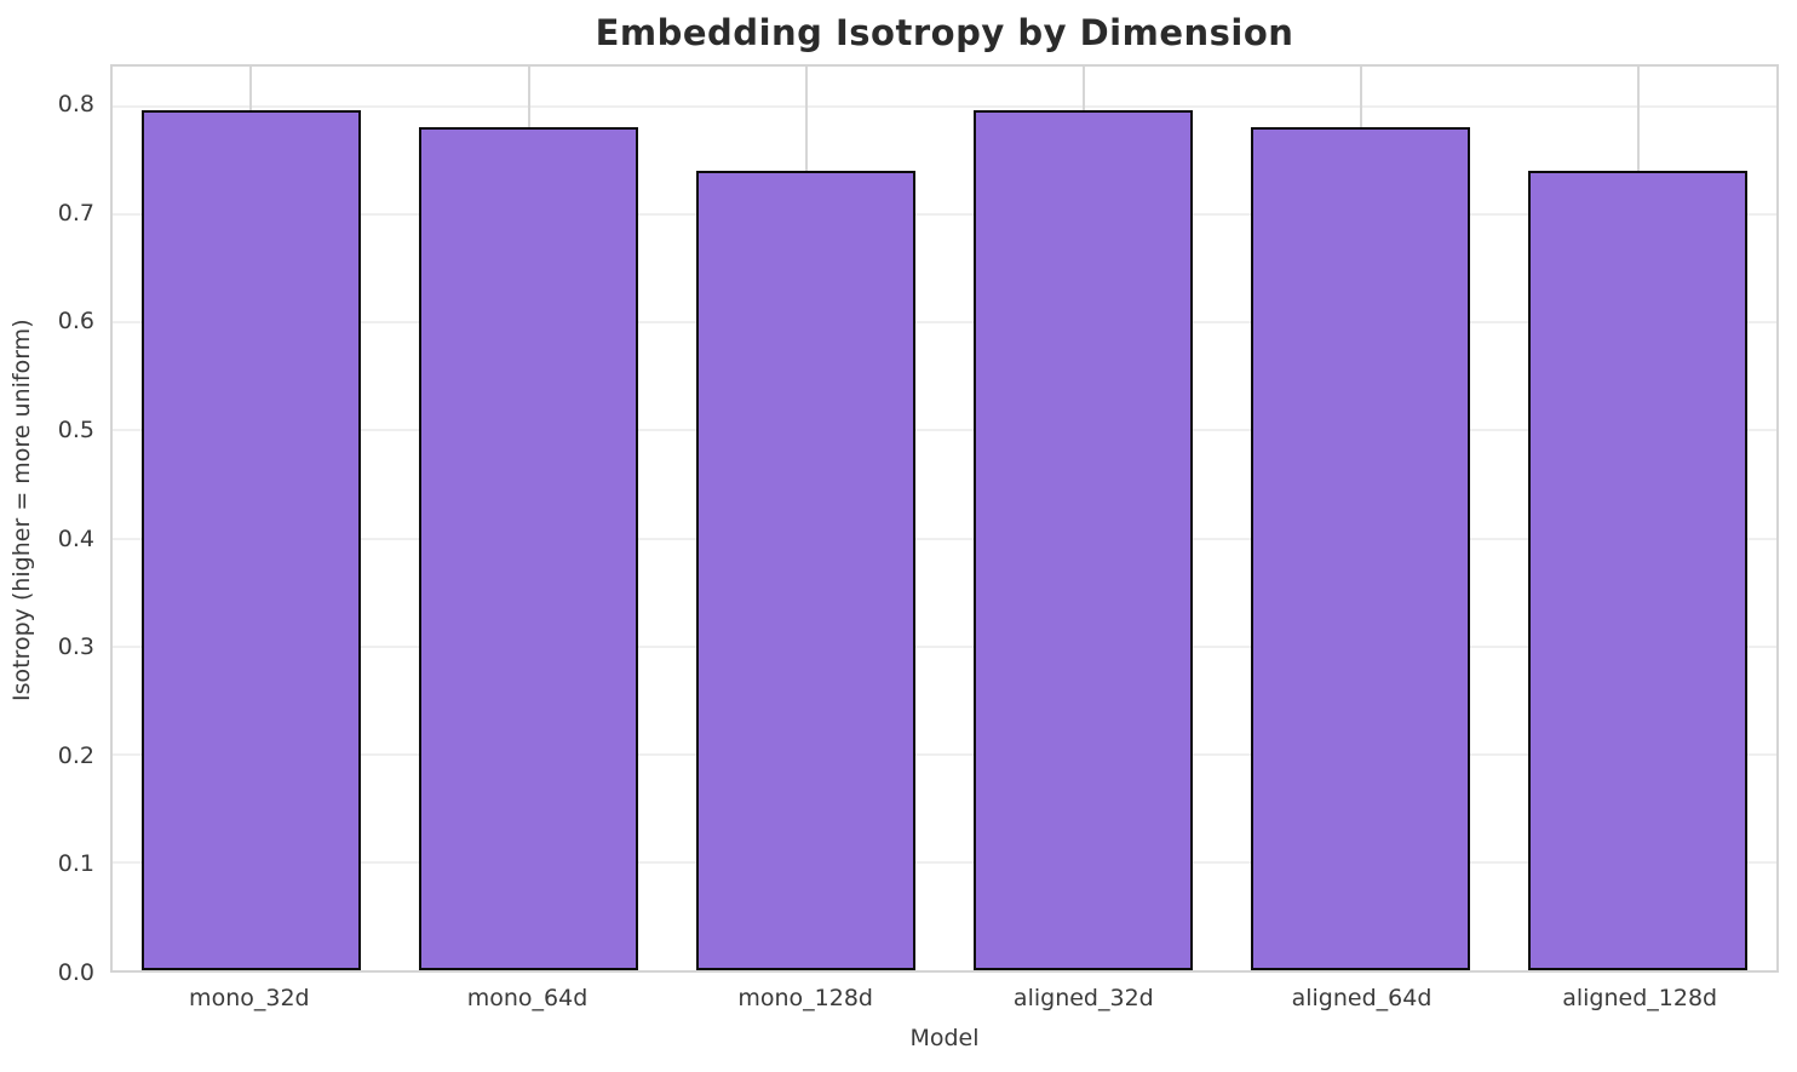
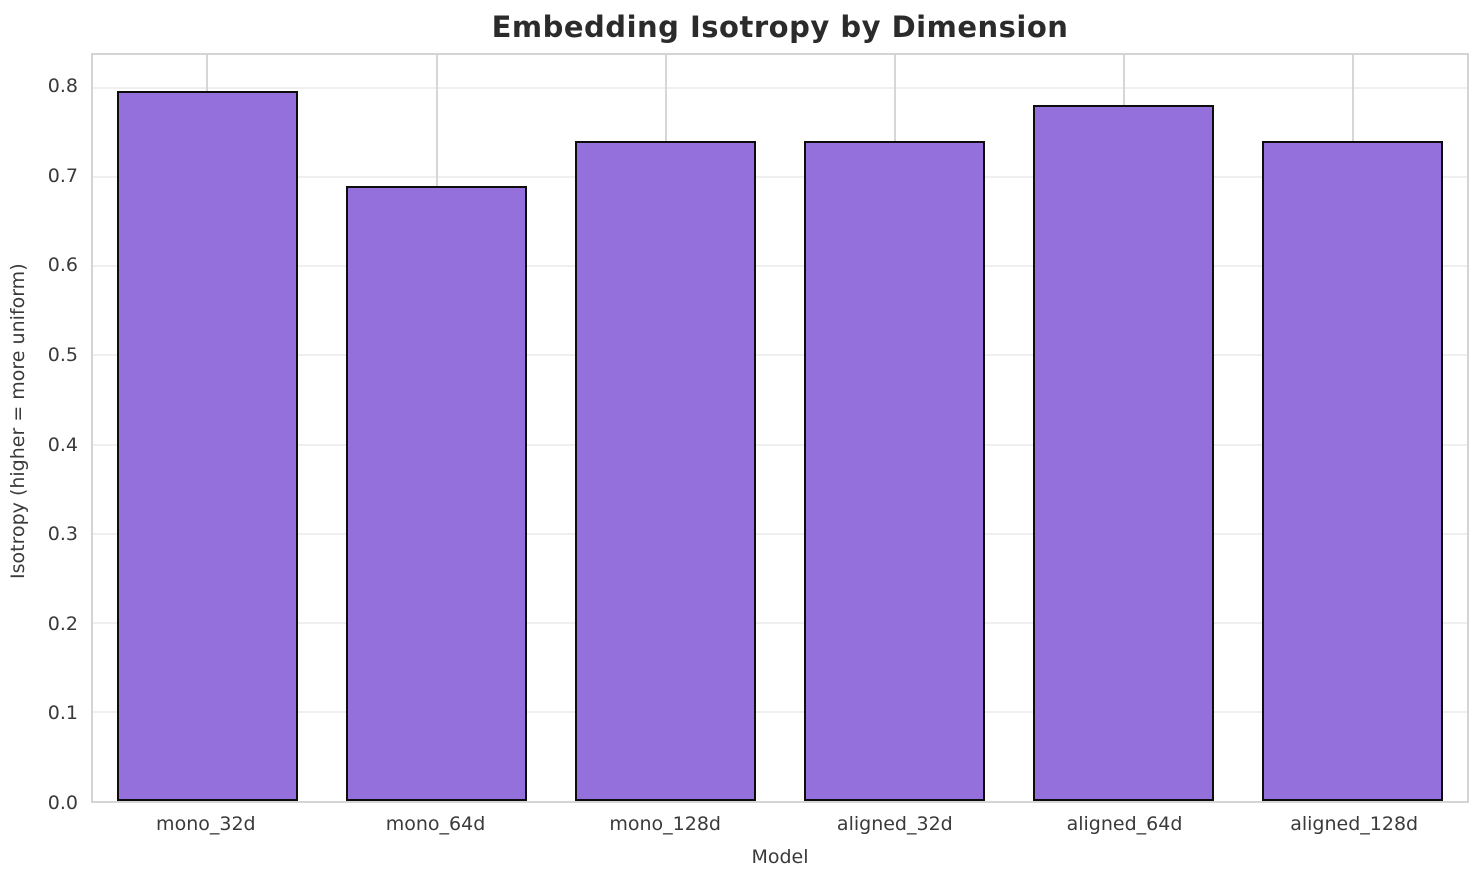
mono_64d: 0.78 -> 0.69
aligned_32d: 0.80 -> 0.74
